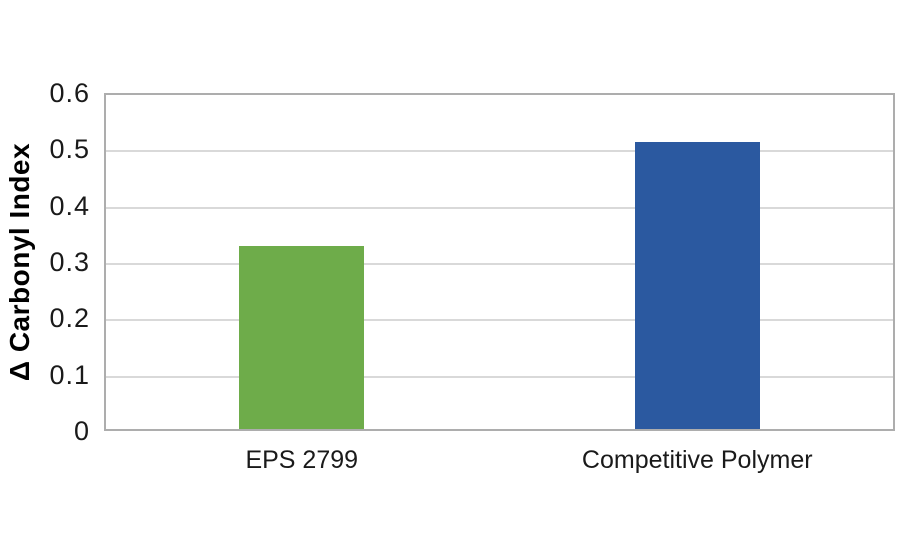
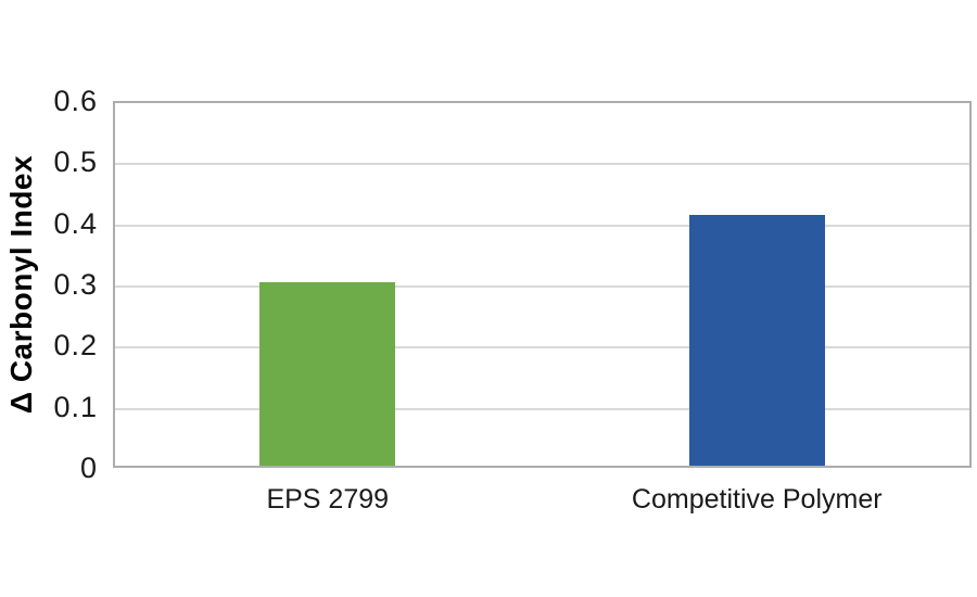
EPS 2799: 0.33 -> 0.30
Competitive Polymer: 0.51 -> 0.41
